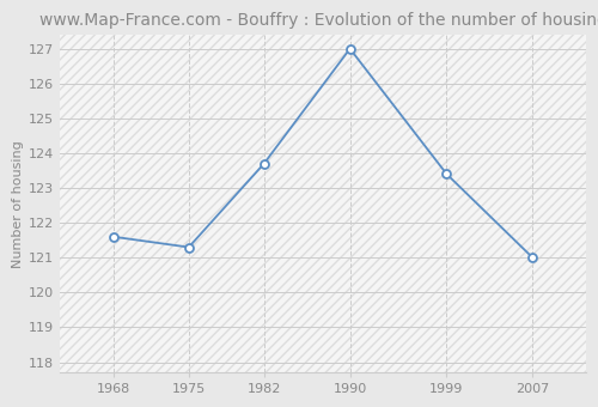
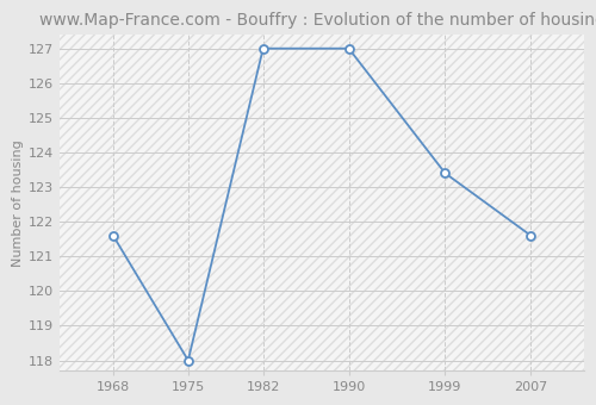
1975: 121.3 -> 118.0
1982: 123.7 -> 127.0
2007: 121.0 -> 121.6
